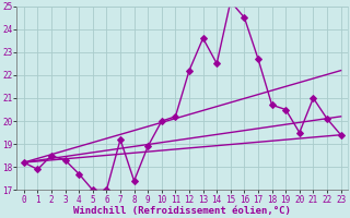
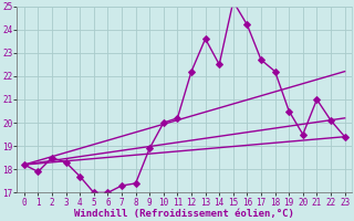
7: 19.2 -> 17.3
16: 24.5 -> 24.2
18: 20.7 -> 22.2
